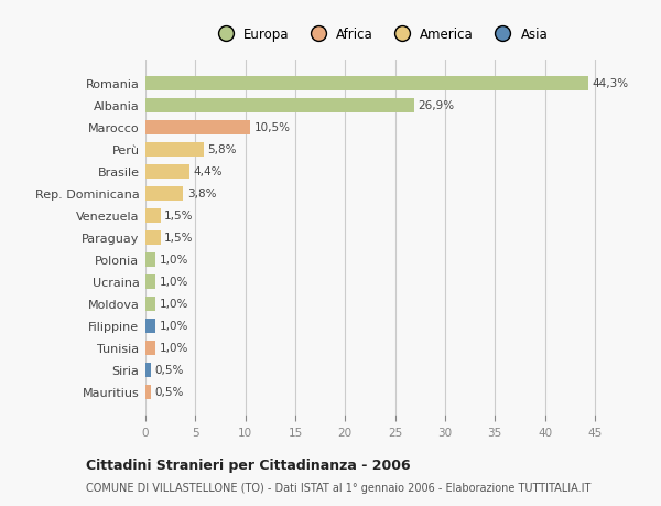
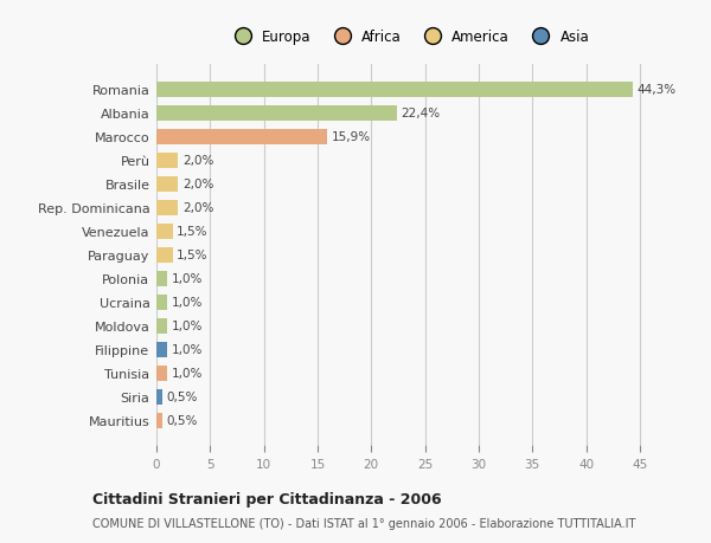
Albania: 26,9% -> 22,4%
Marocco: 10,5% -> 15,9%
Perù: 5,8% -> 2,0%
Brasile: 4,4% -> 2,0%
Rep. Dominicana: 3,8% -> 2,0%
